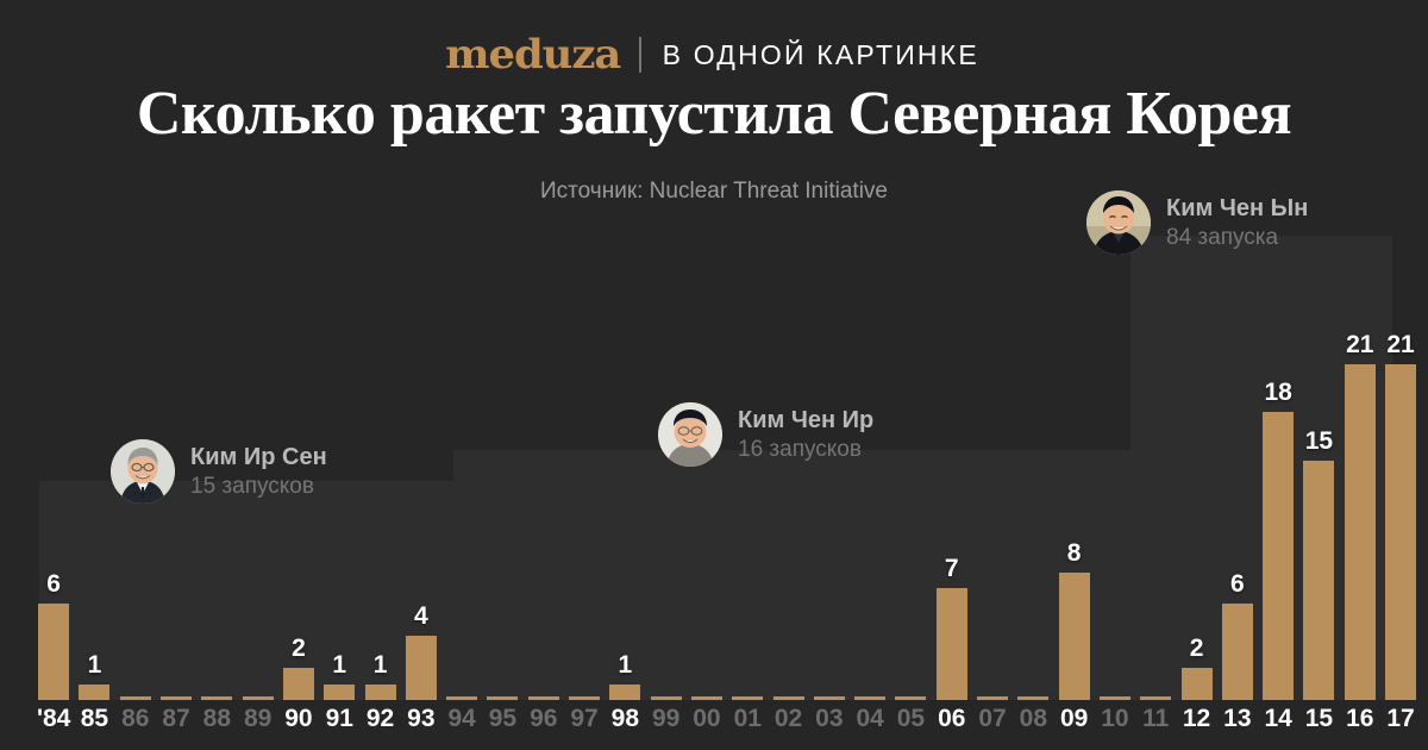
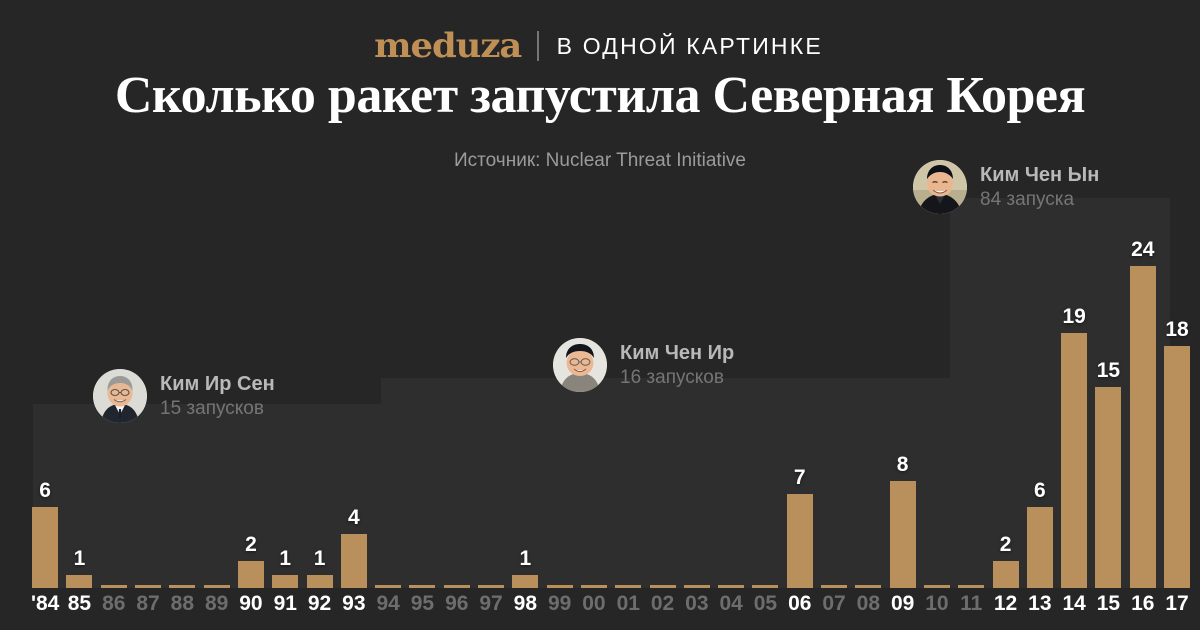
14: 18 -> 19
16: 21 -> 24
17: 21 -> 18
